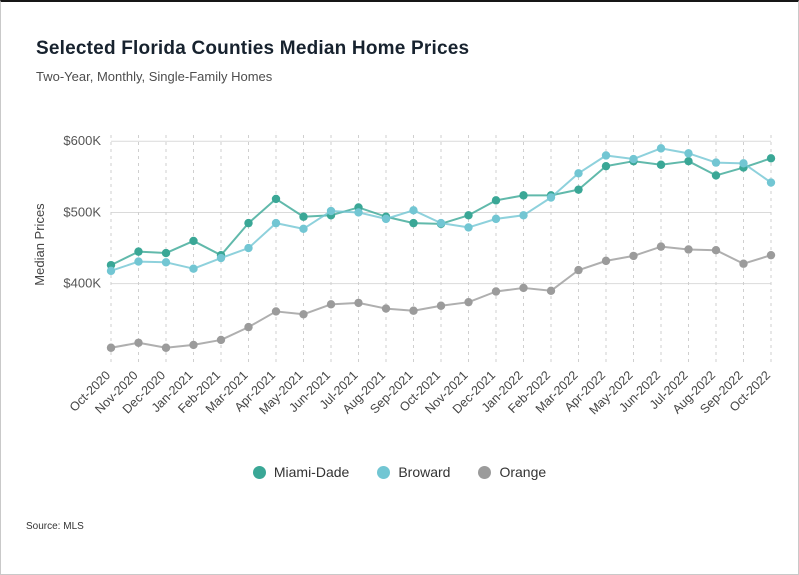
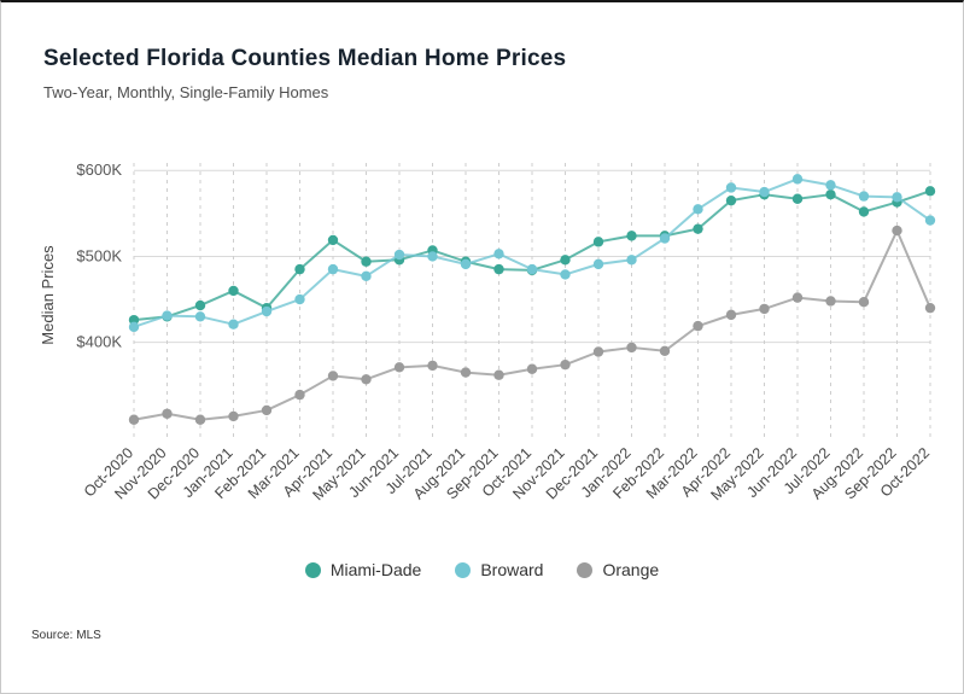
Miami-Dade/Nov-2020: $440K -> $430K
Orange/Sep-2022: $430K -> $530K
